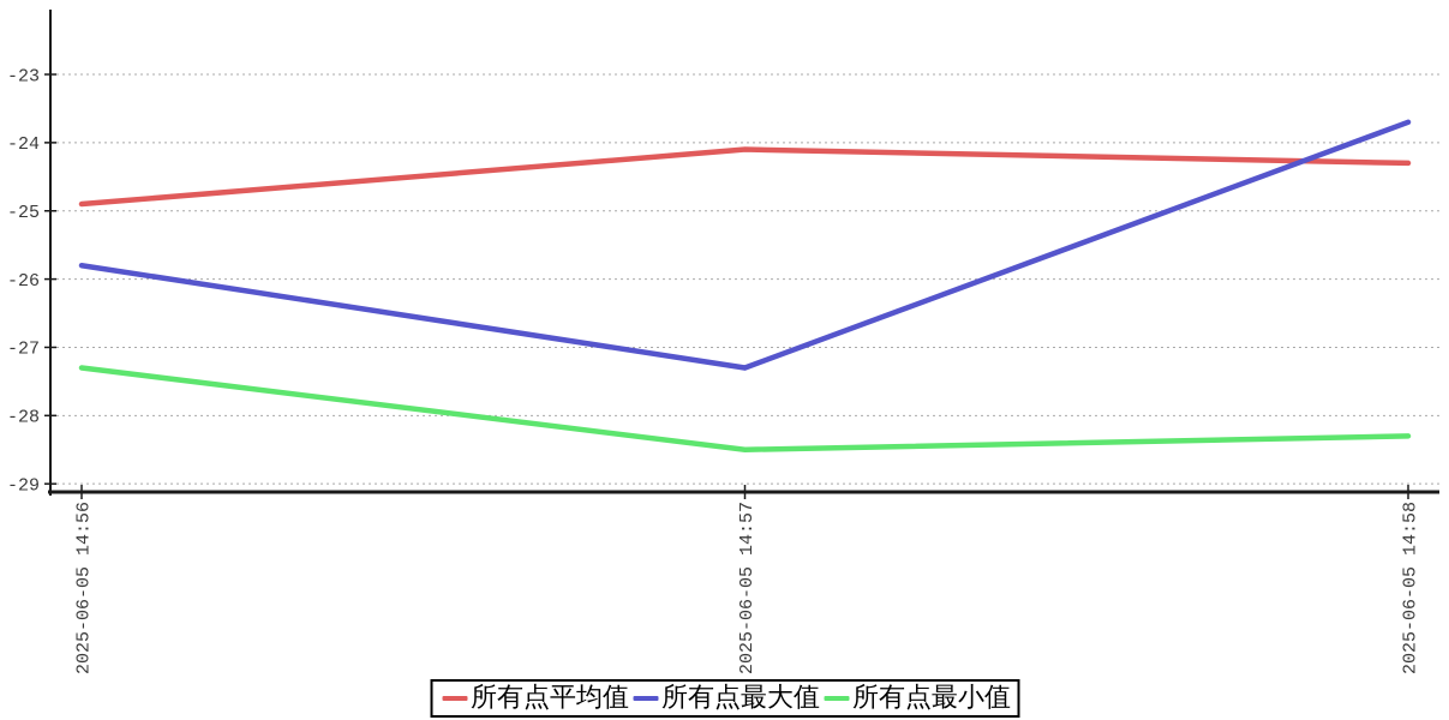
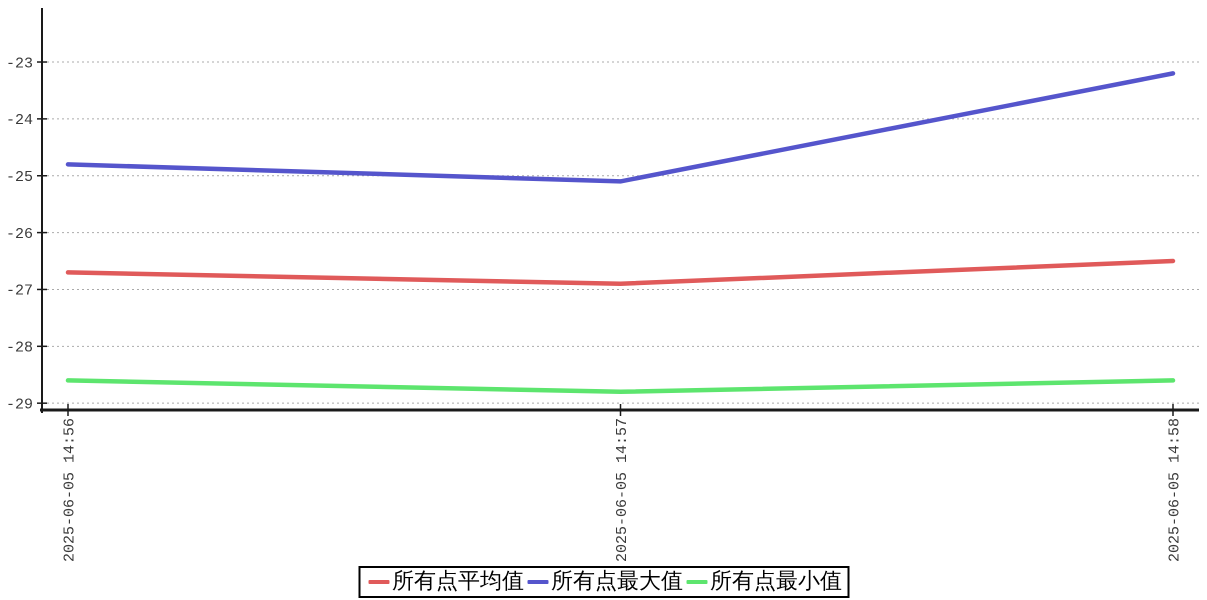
所有点平均值/2025-06-05 14:56: -24.9 -> -26.7
所有点最大值/2025-06-05 14:56: -25.8 -> -24.8
所有点最小值/2025-06-05 14:56: -27.3 -> -28.6
所有点平均值/2025-06-05 14:57: -24.1 -> -26.9
所有点最大值/2025-06-05 14:57: -27.3 -> -25.1
所有点最小值/2025-06-05 14:57: -28.5 -> -28.8
所有点平均值/2025-06-05 14:58: -24.3 -> -26.5
所有点最大值/2025-06-05 14:58: -23.7 -> -23.2
所有点最小值/2025-06-05 14:58: -28.3 -> -28.6
